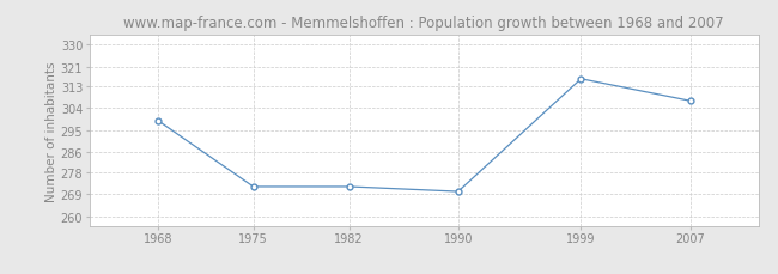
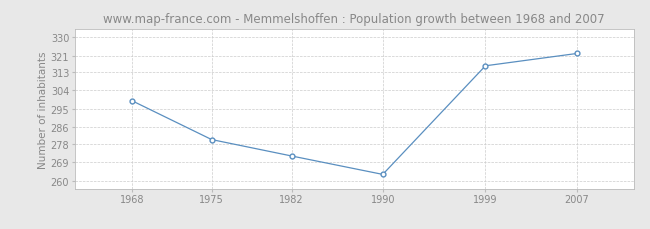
1975: 272 -> 280
1990: 270 -> 263
2007: 307 -> 322
